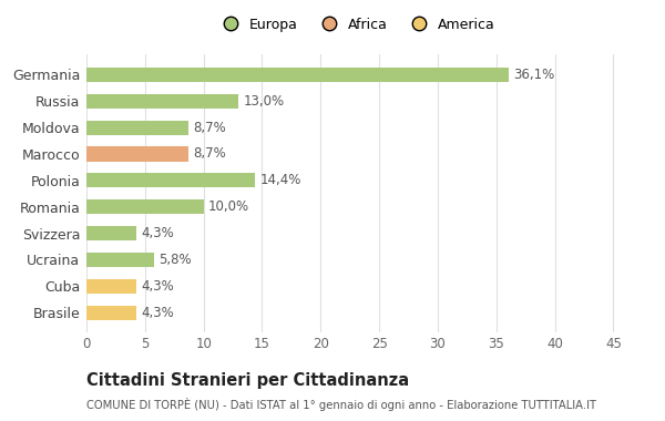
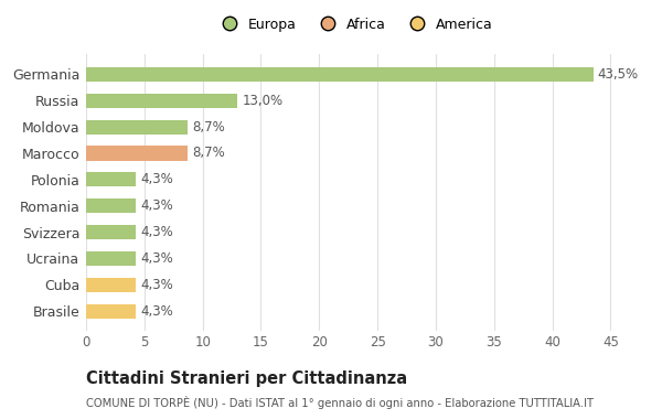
Germania: 36,1% -> 43,5%
Polonia: 14,4% -> 4,3%
Romania: 10,0% -> 4,3%
Ucraina: 5,8% -> 4,3%
